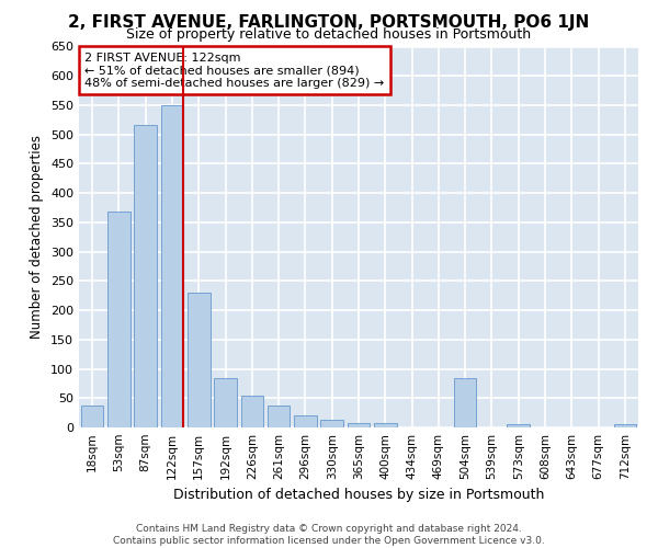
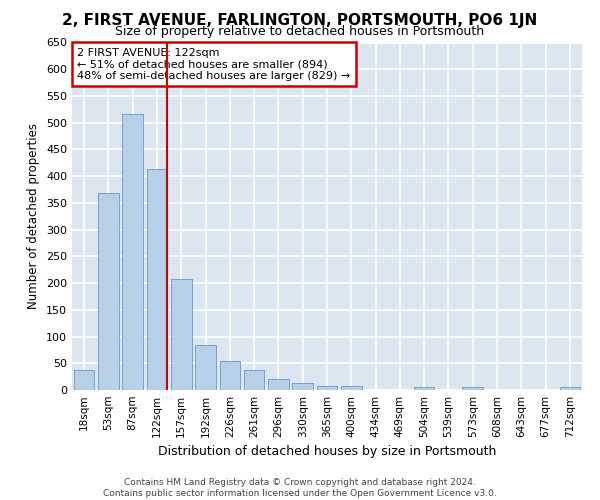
122sqm: 550 -> 413
157sqm: 230 -> 207
504sqm: 84 -> 5
